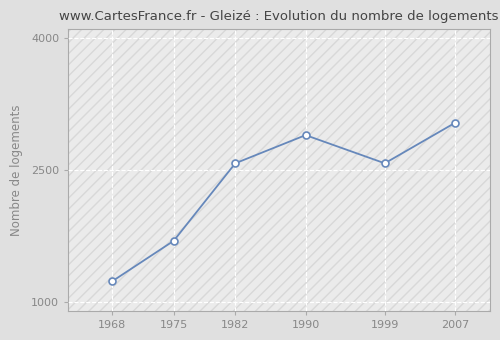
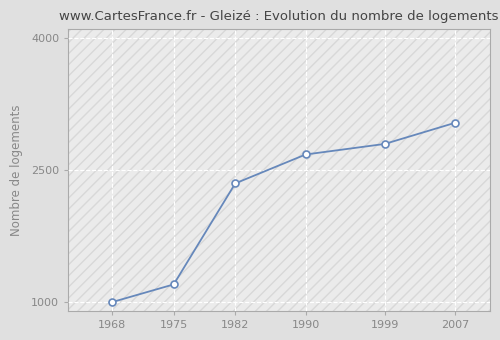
1968: 1240 -> 1000
1975: 1700 -> 1200
1982: 2580 -> 2350
1990: 2900 -> 2680
1999: 2580 -> 2800
